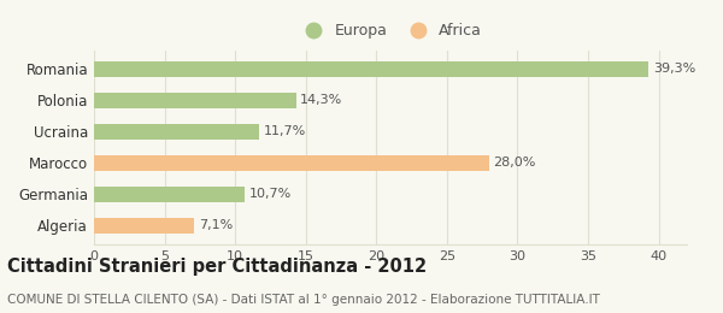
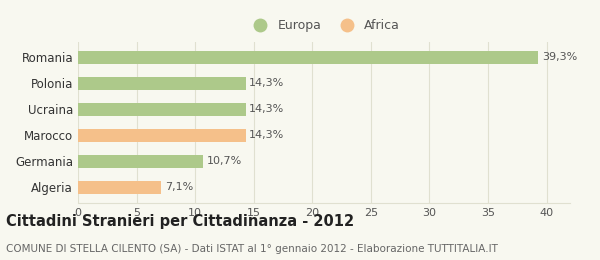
Ucraina: 11,7% -> 14,3%
Marocco: 28,0% -> 14,3%
